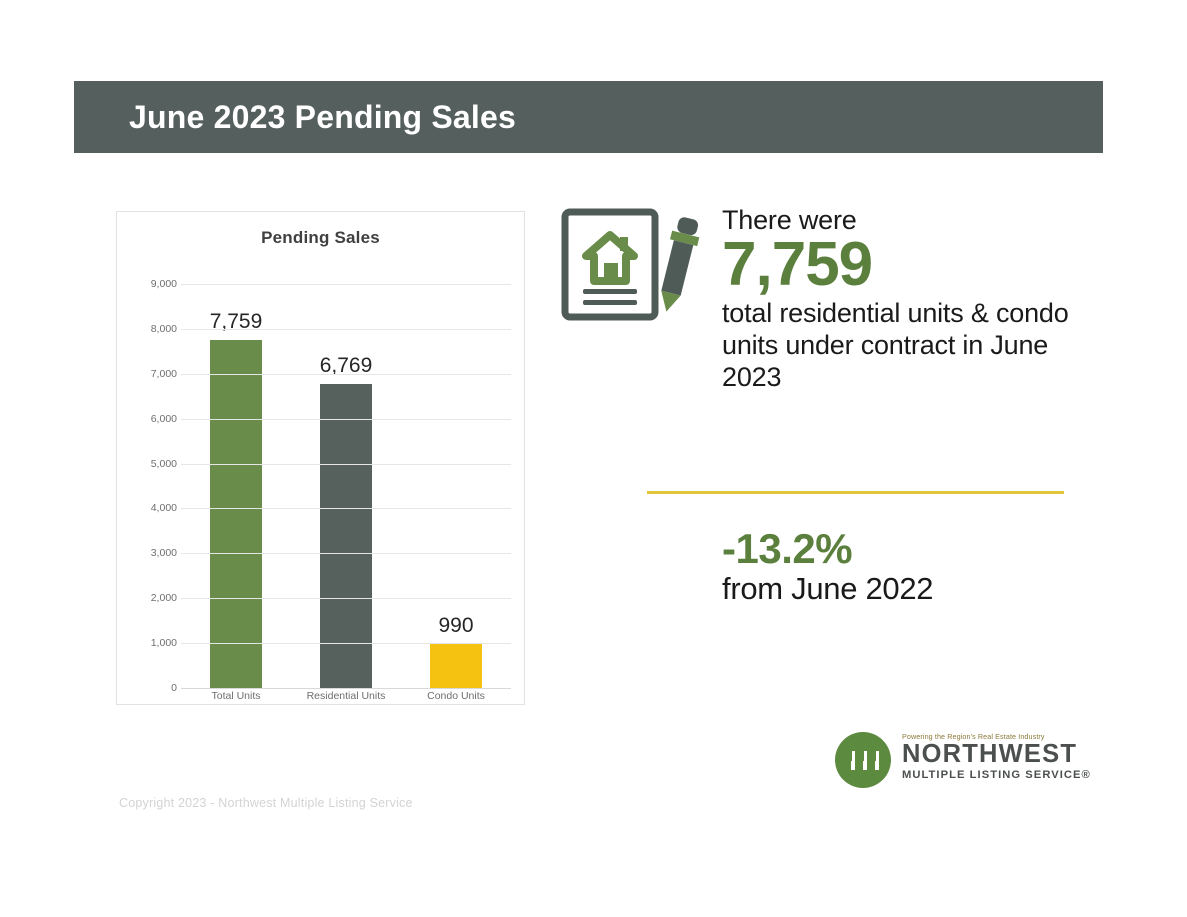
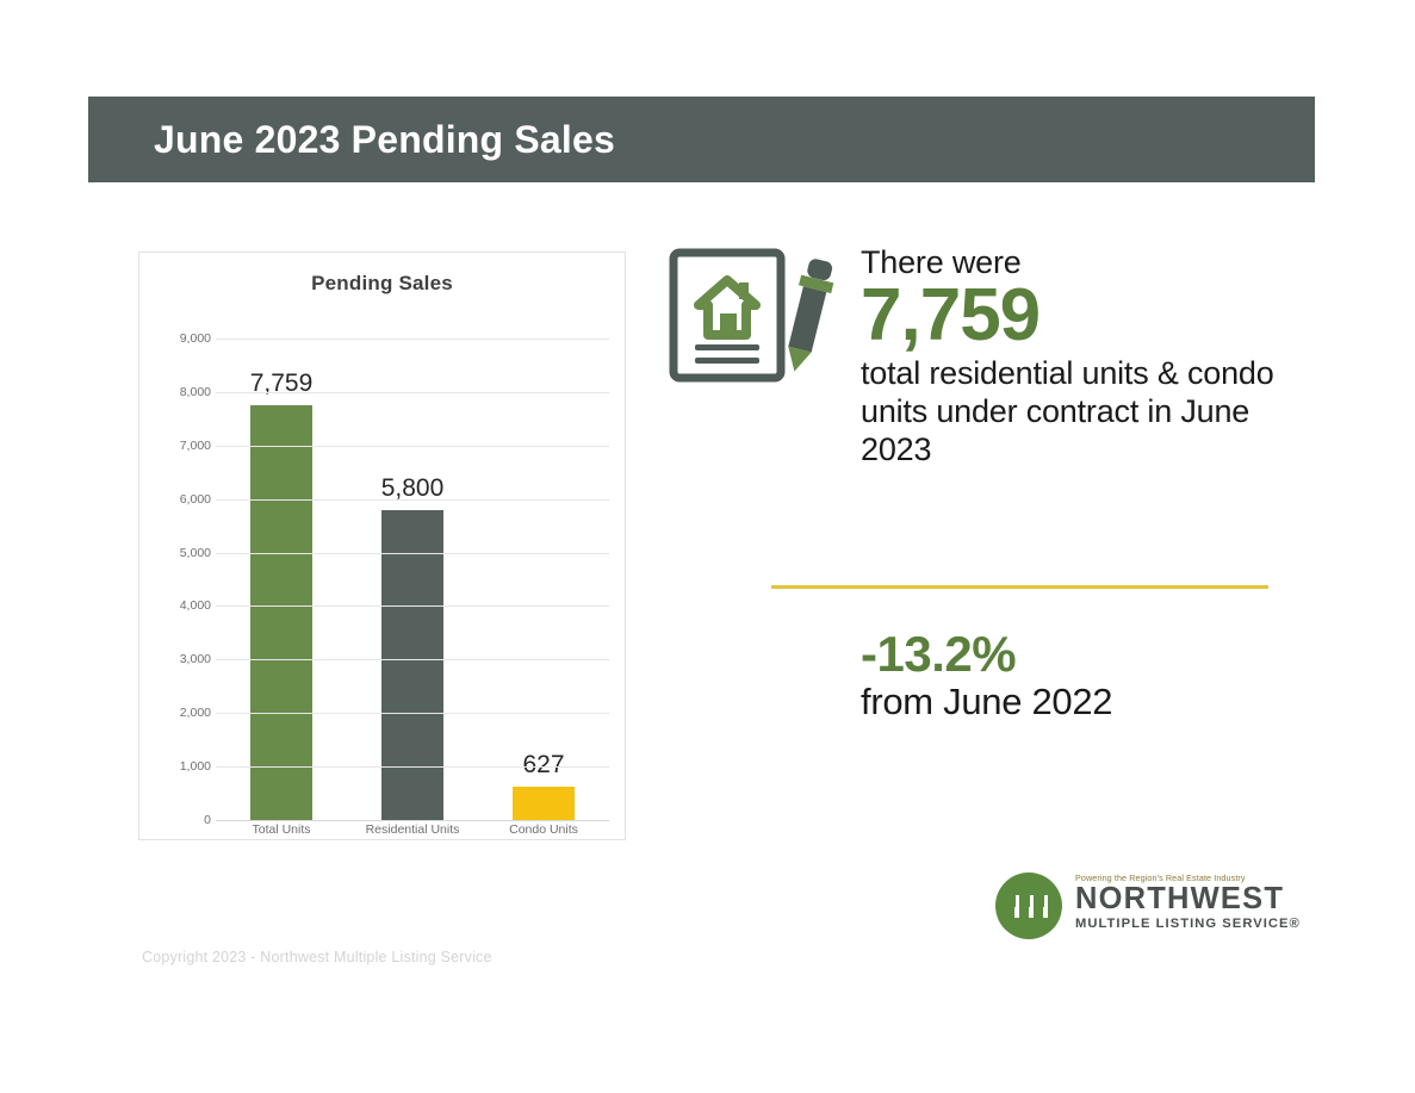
Residential Units: 6,769 -> 5,800
Condo Units: 990 -> 627
